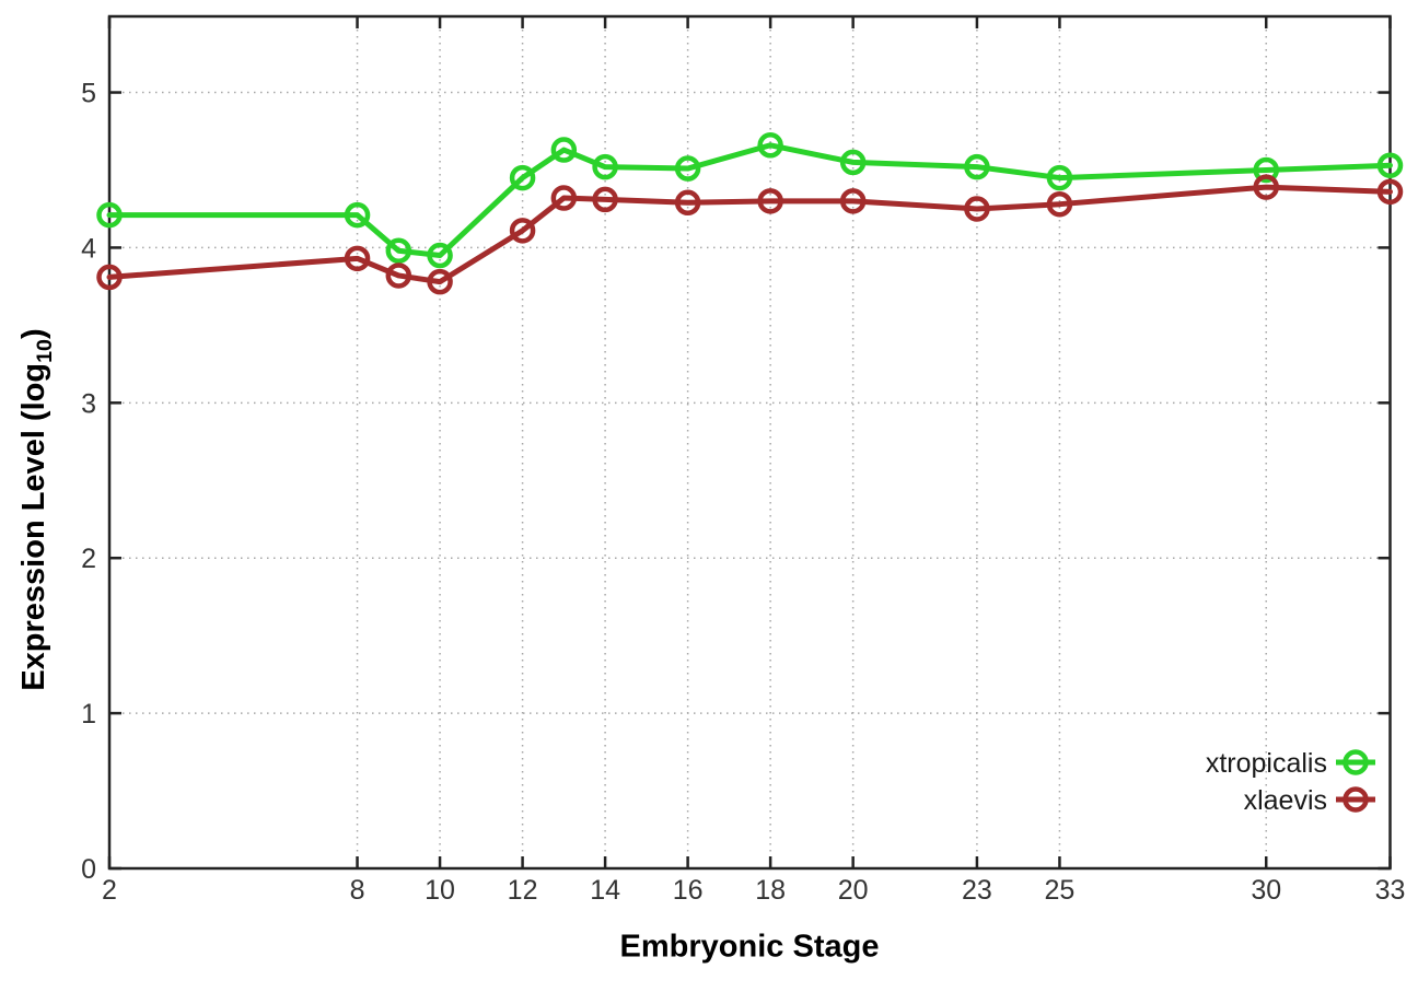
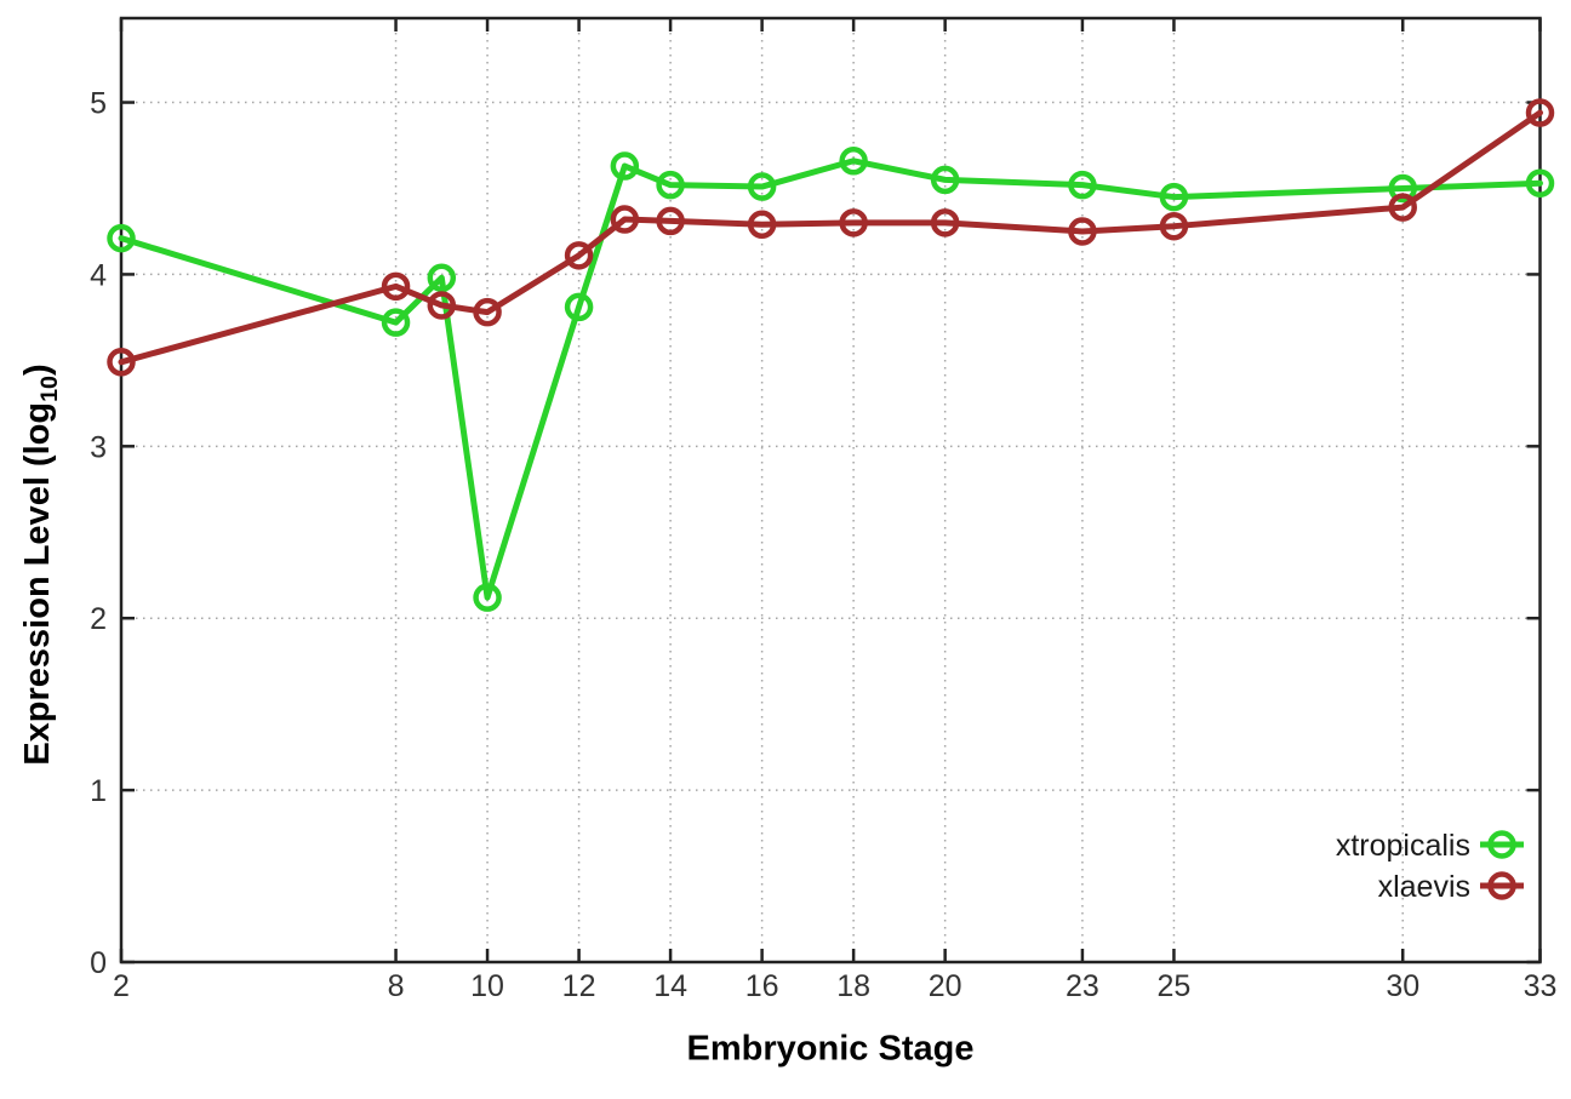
xlaevis/2: 3.81 -> 3.49
xtropicalis/8: 4.21 -> 3.72
xtropicalis/10: 3.95 -> 2.12
xtropicalis/12: 4.45 -> 3.81
xlaevis/33: 4.36 -> 4.94
